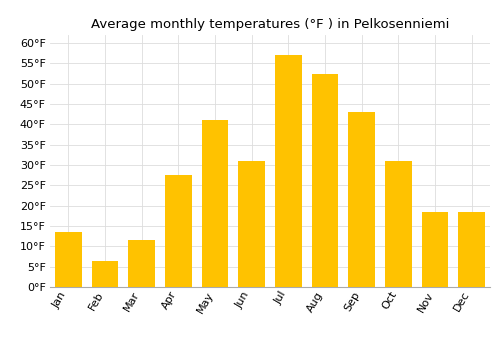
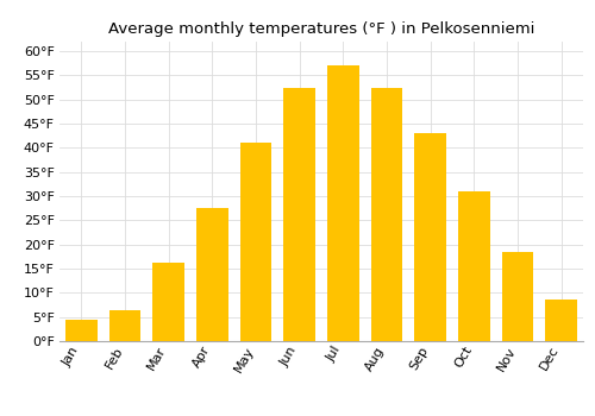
Jan: 13.5°F -> 4.5°F
Mar: 11.5°F -> 16.2°F
Jun: 31.0°F -> 52.5°F
Dec: 18.5°F -> 8.5°F
